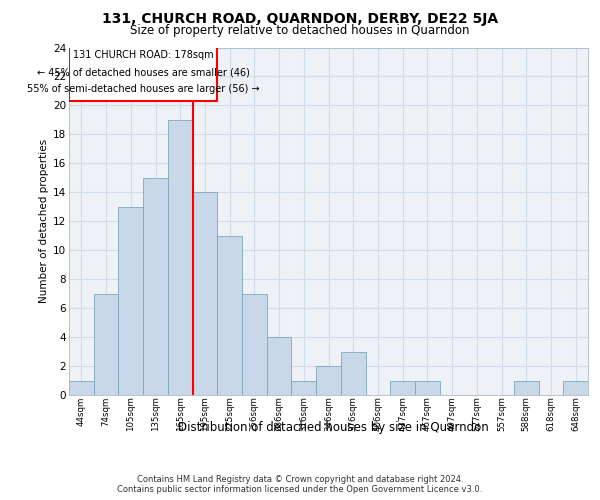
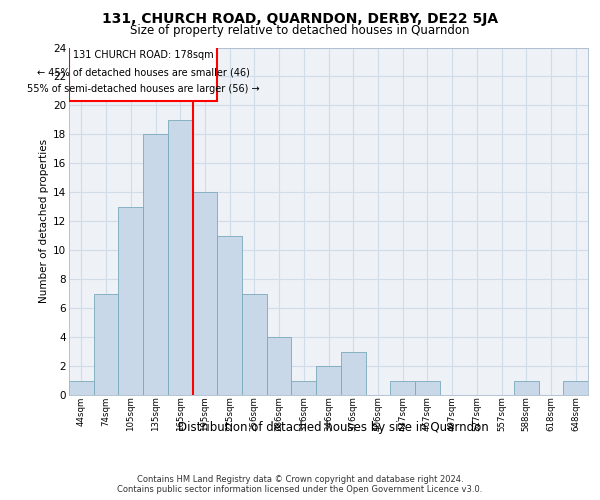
135sqm: 15 -> 18
